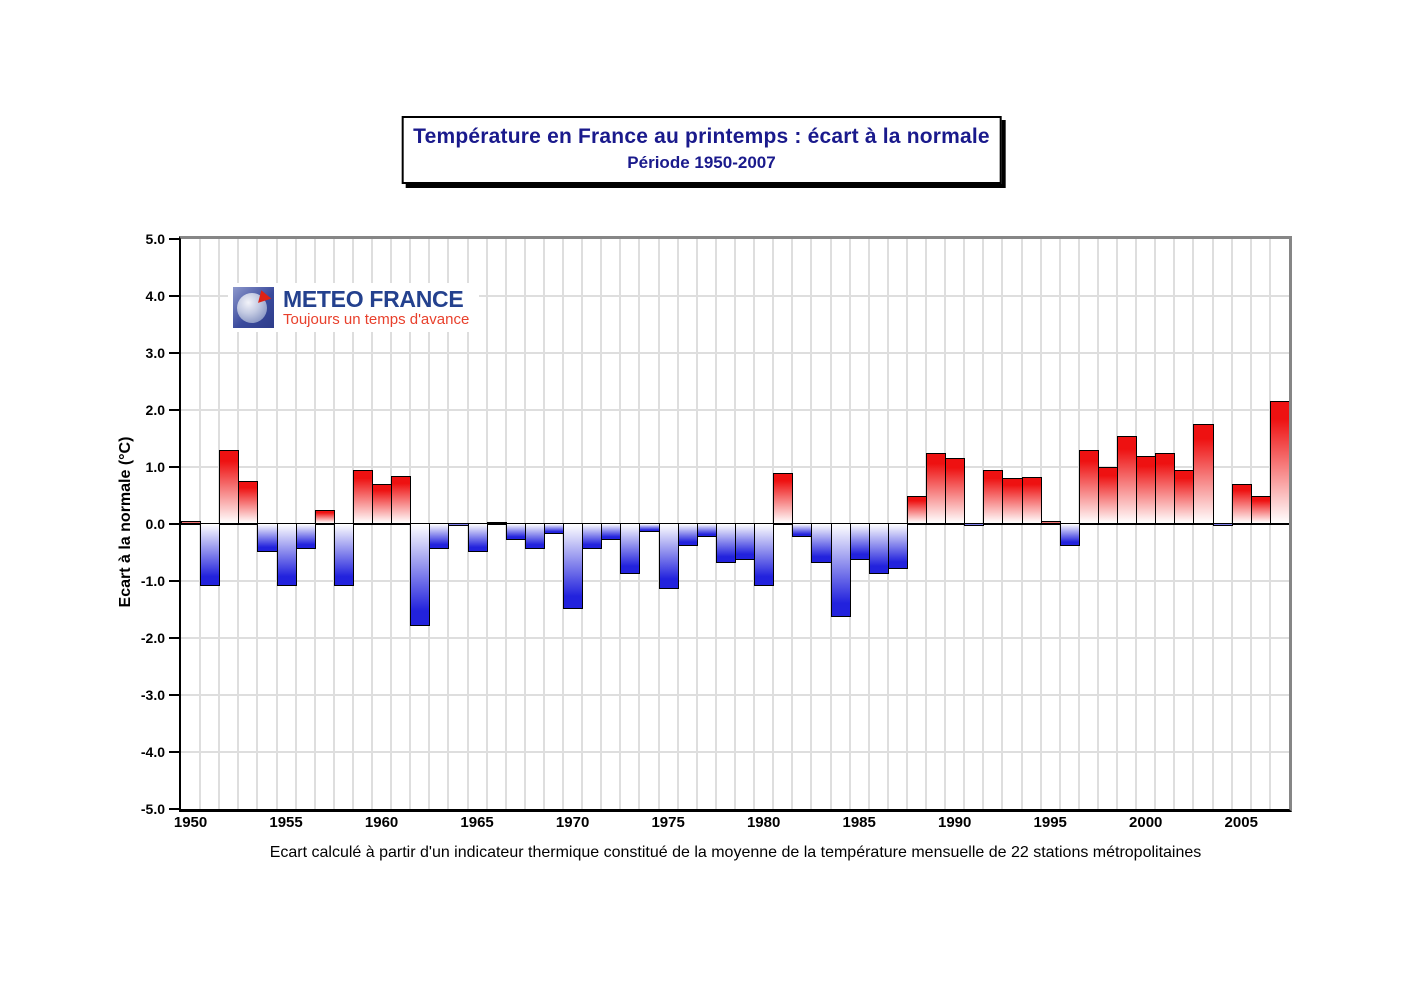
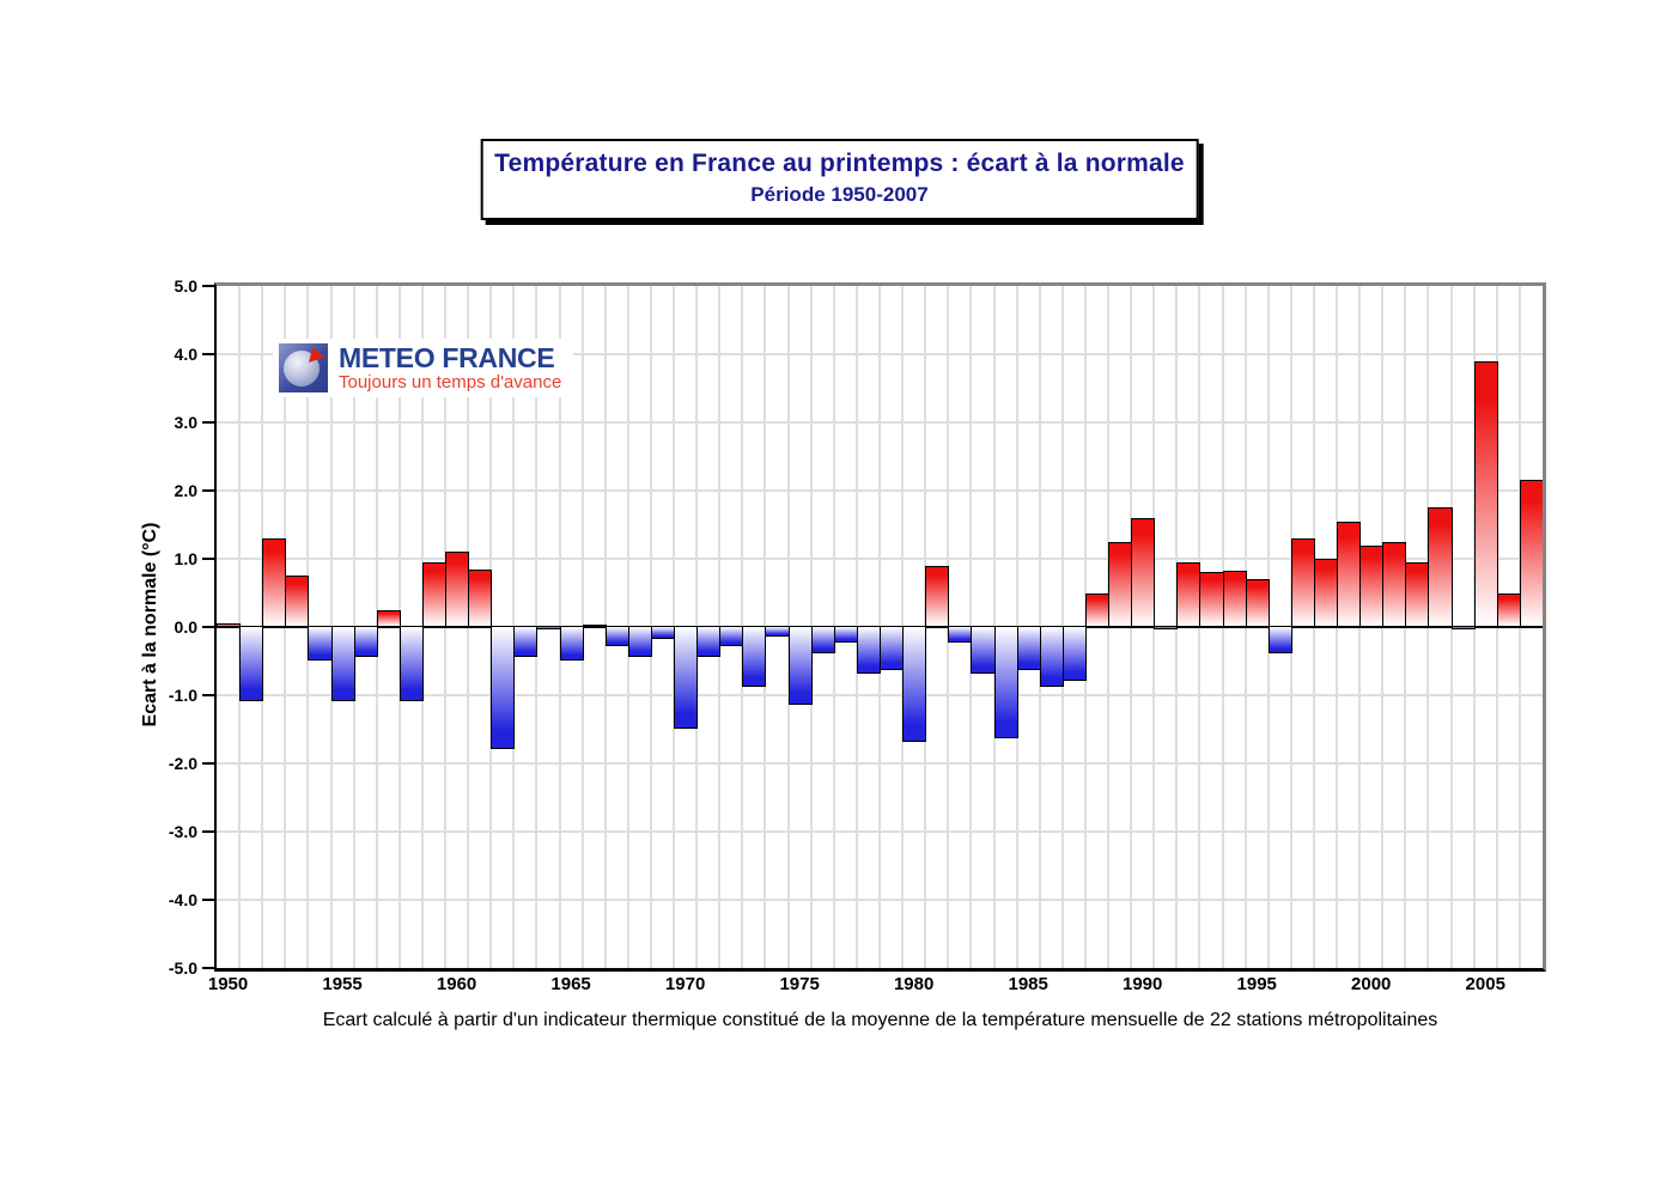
1960: 0.7 -> 1.1
1980: -1.1 -> -1.7
1990: 1.1 -> 1.6
1995: 0.1 -> 0.7
2005: 0.7 -> 3.9
